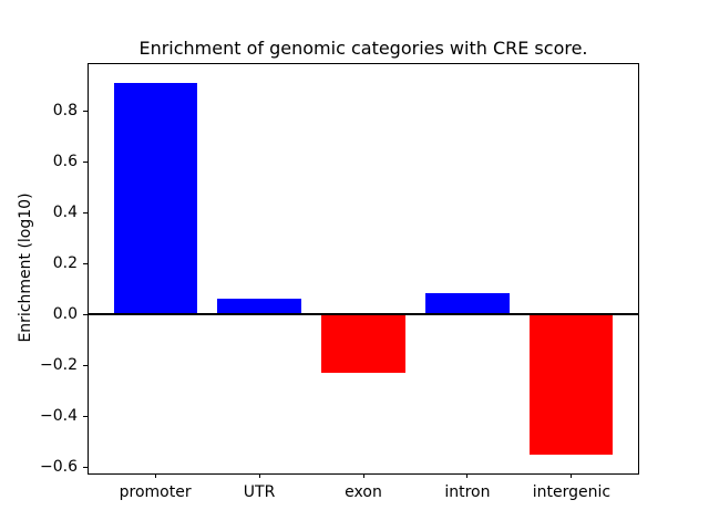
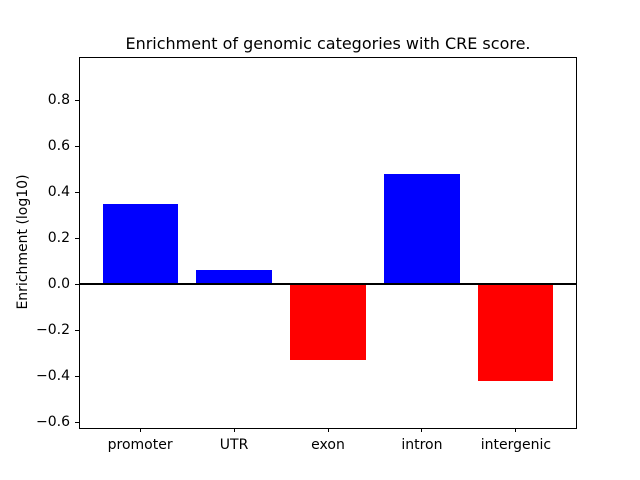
promoter: 0.91 -> 0.35
exon: -0.23 -> -0.33
intron: 0.09 -> 0.48
intergenic: -0.55 -> -0.42
